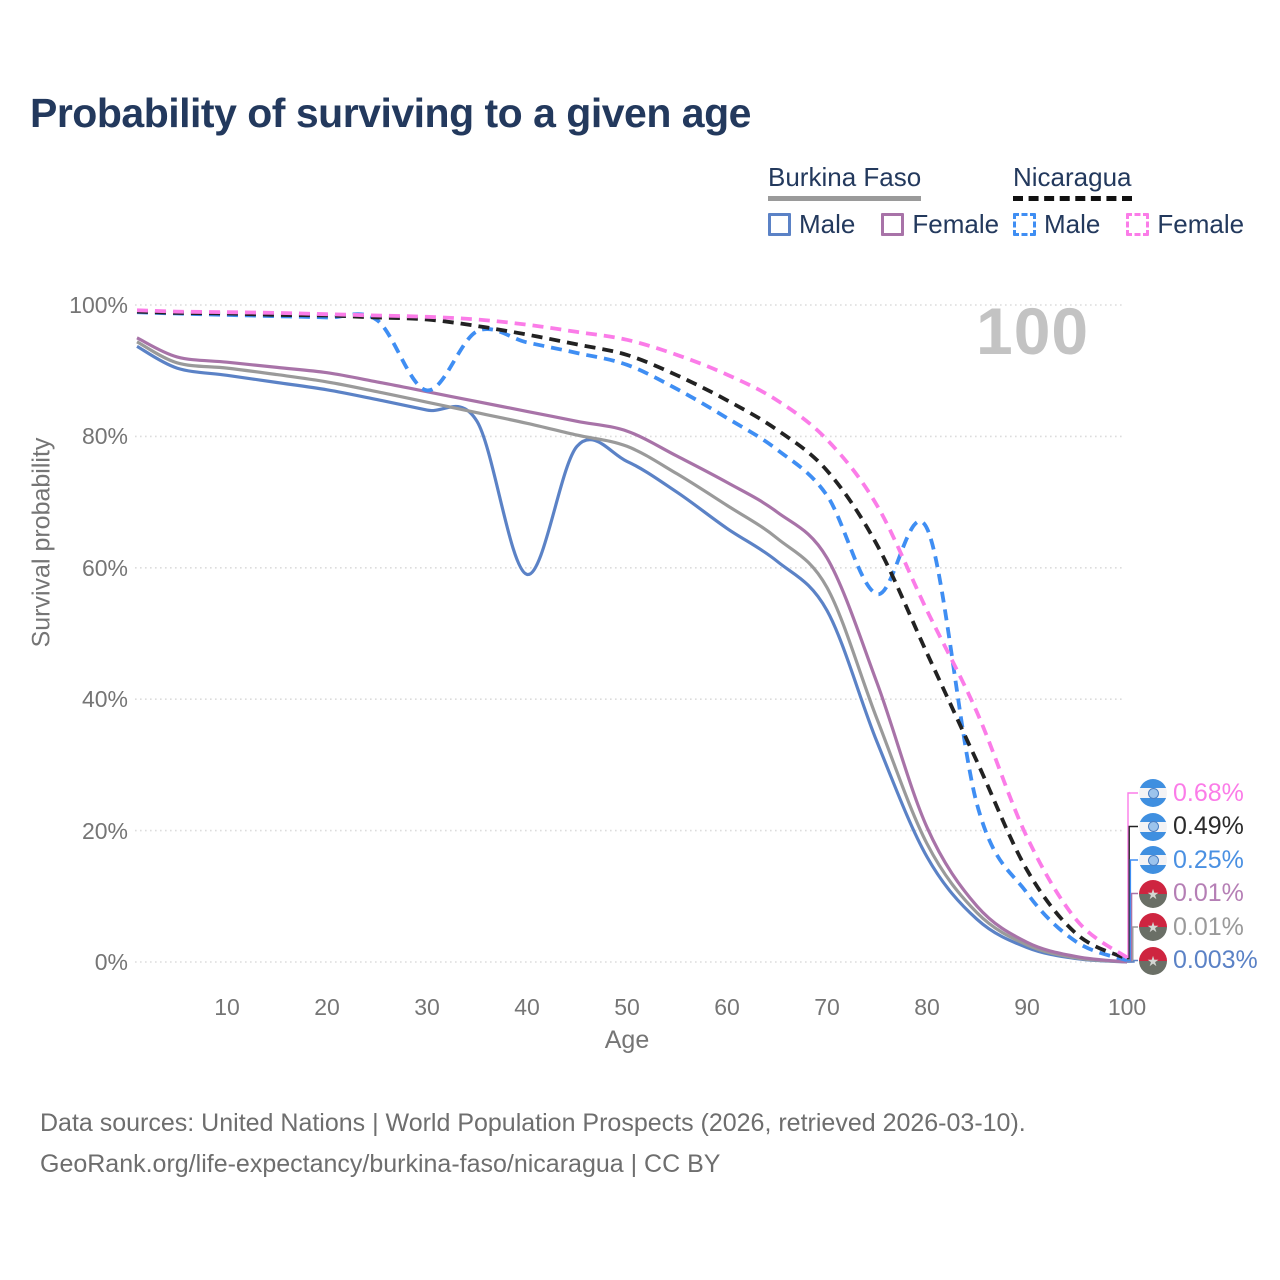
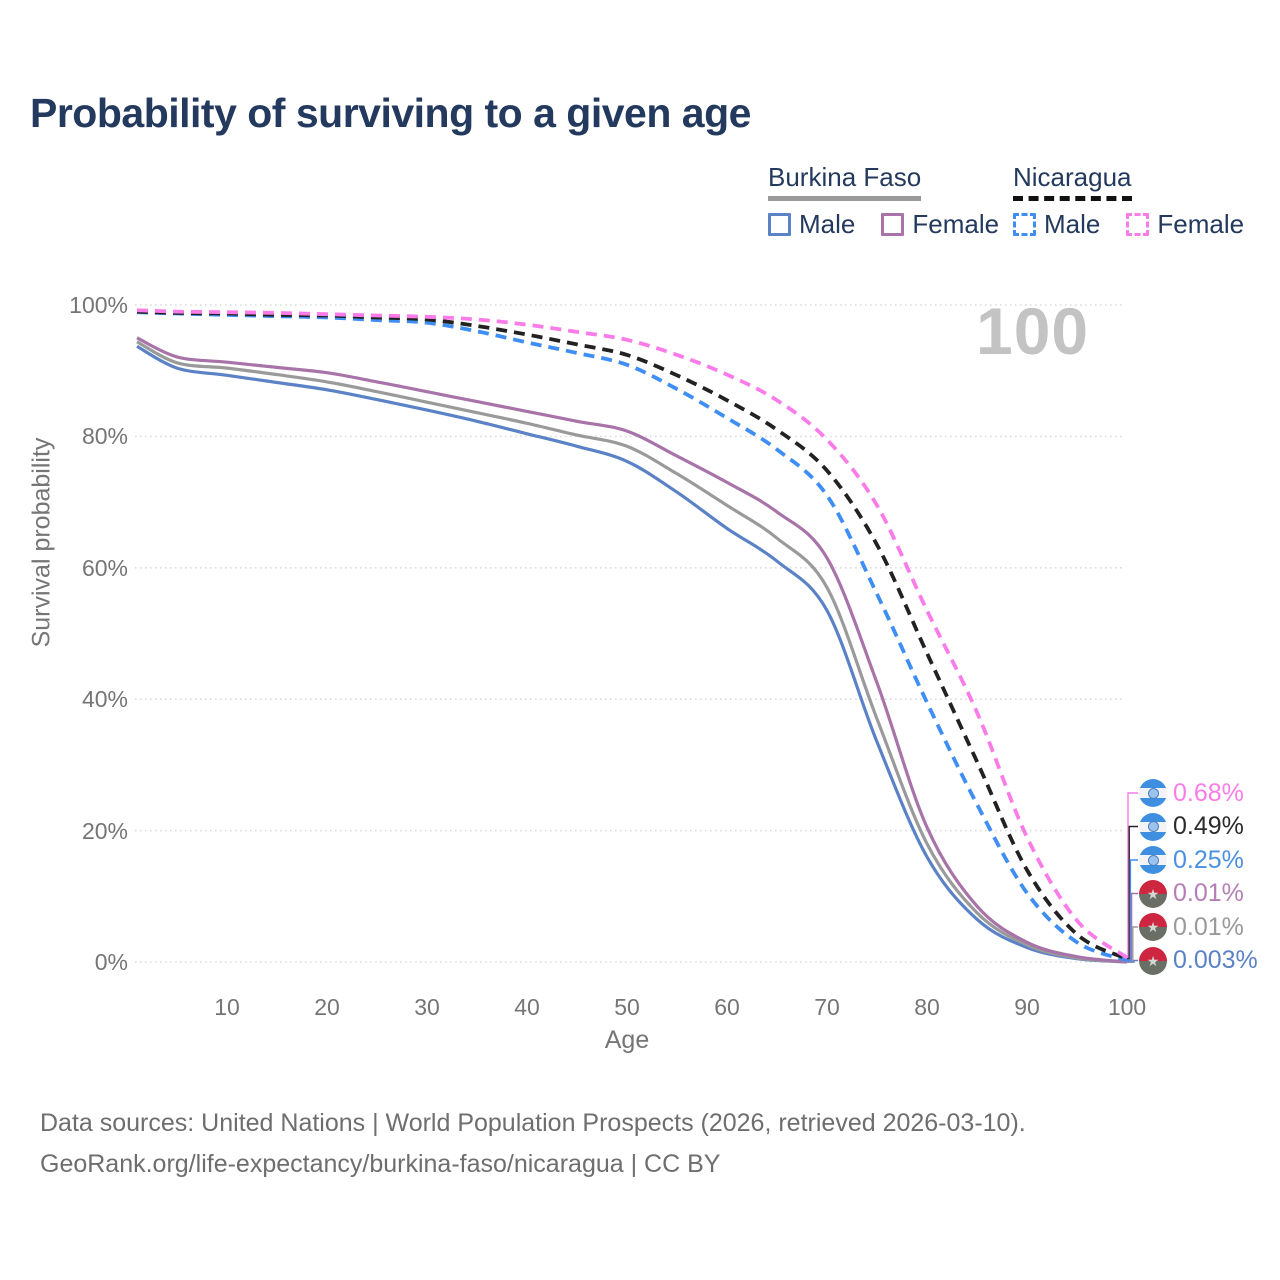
Nicaragua Male/30: 87% -> 97%
Burkina Faso Male/40: 59% -> 80%
Nicaragua Male/80: 66% -> 40%
